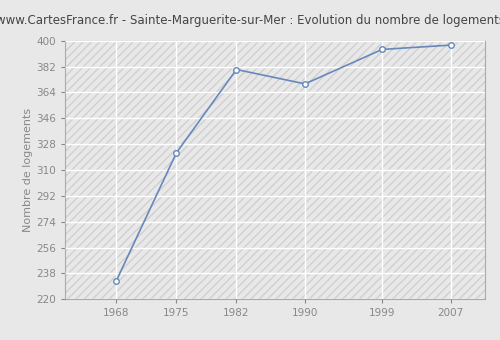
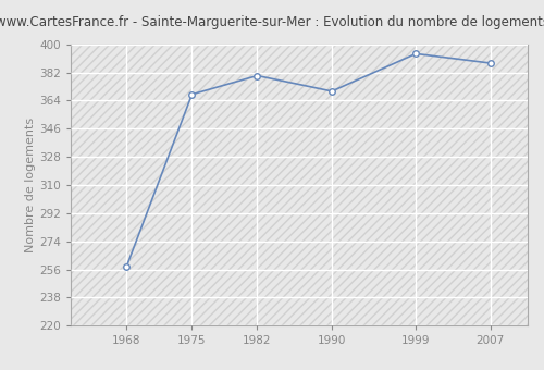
1968: 233 -> 258
1975: 322 -> 368
2007: 397 -> 388
